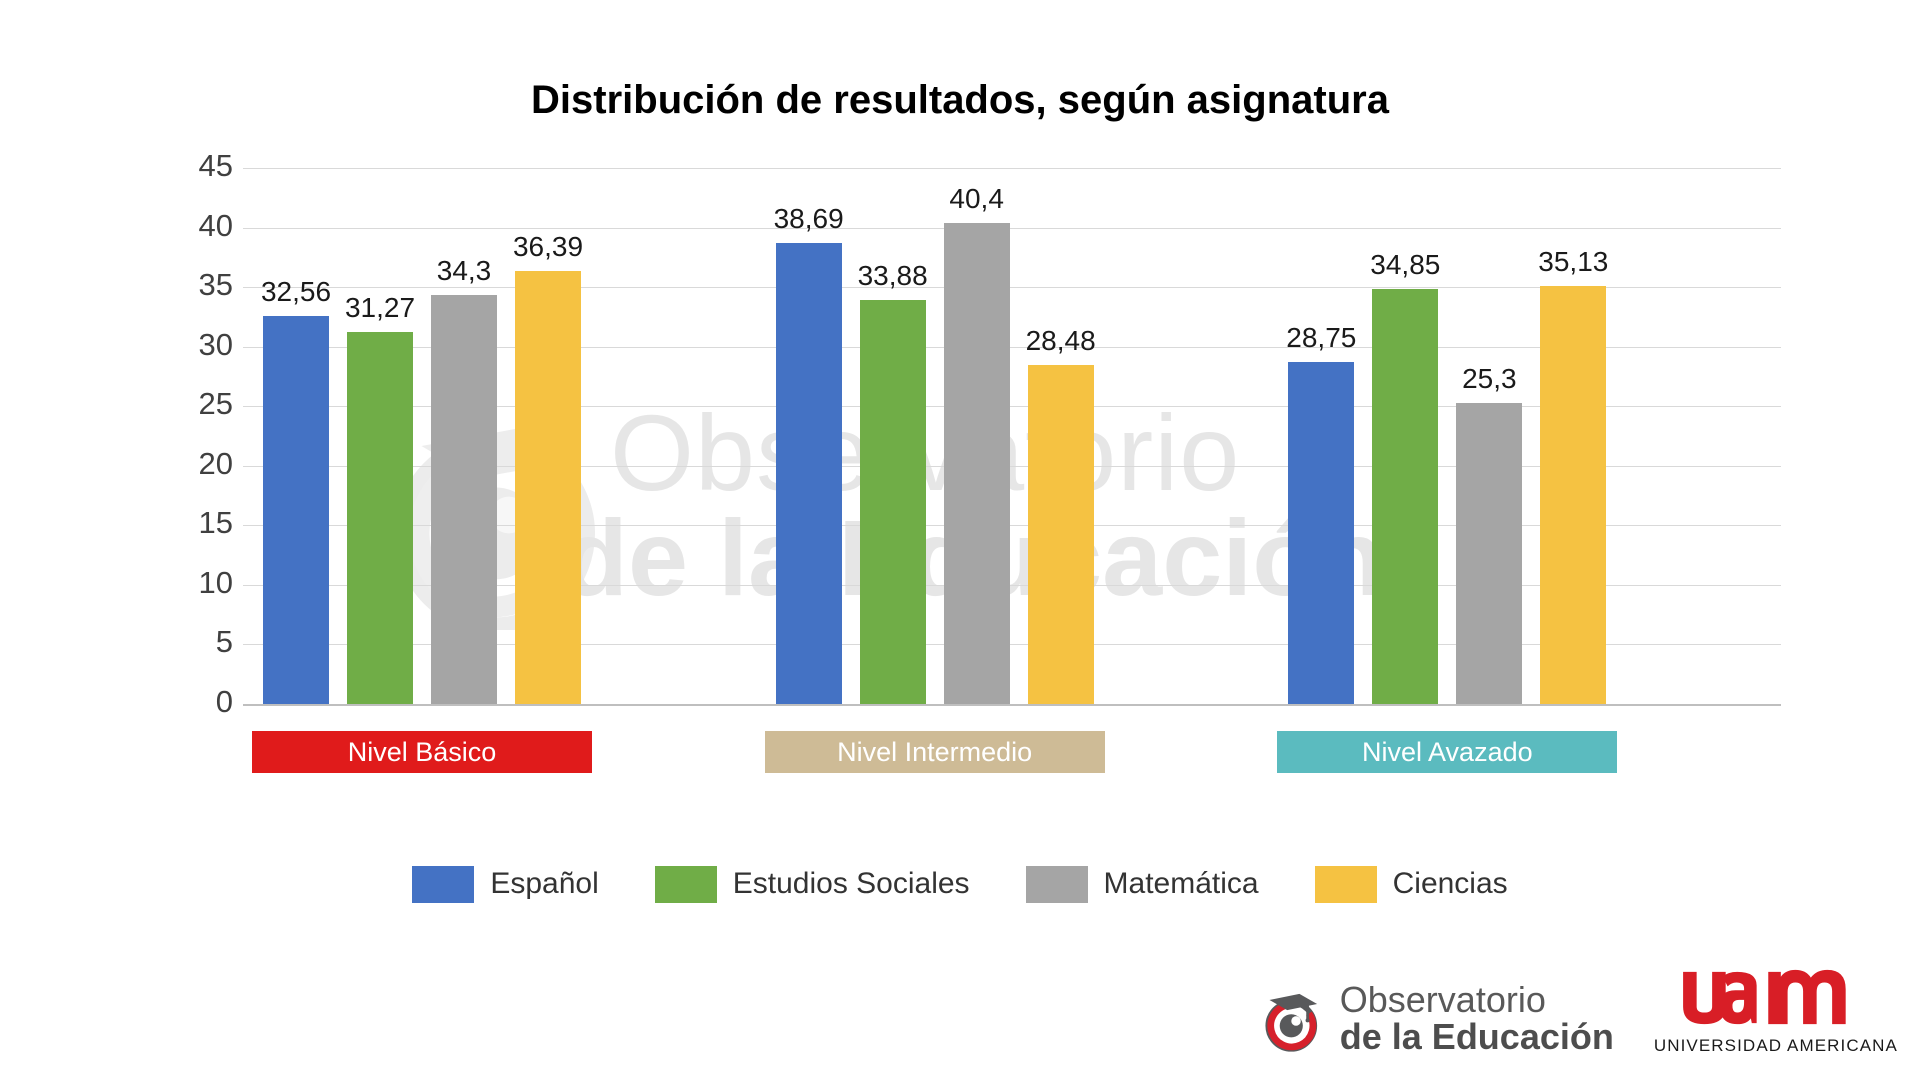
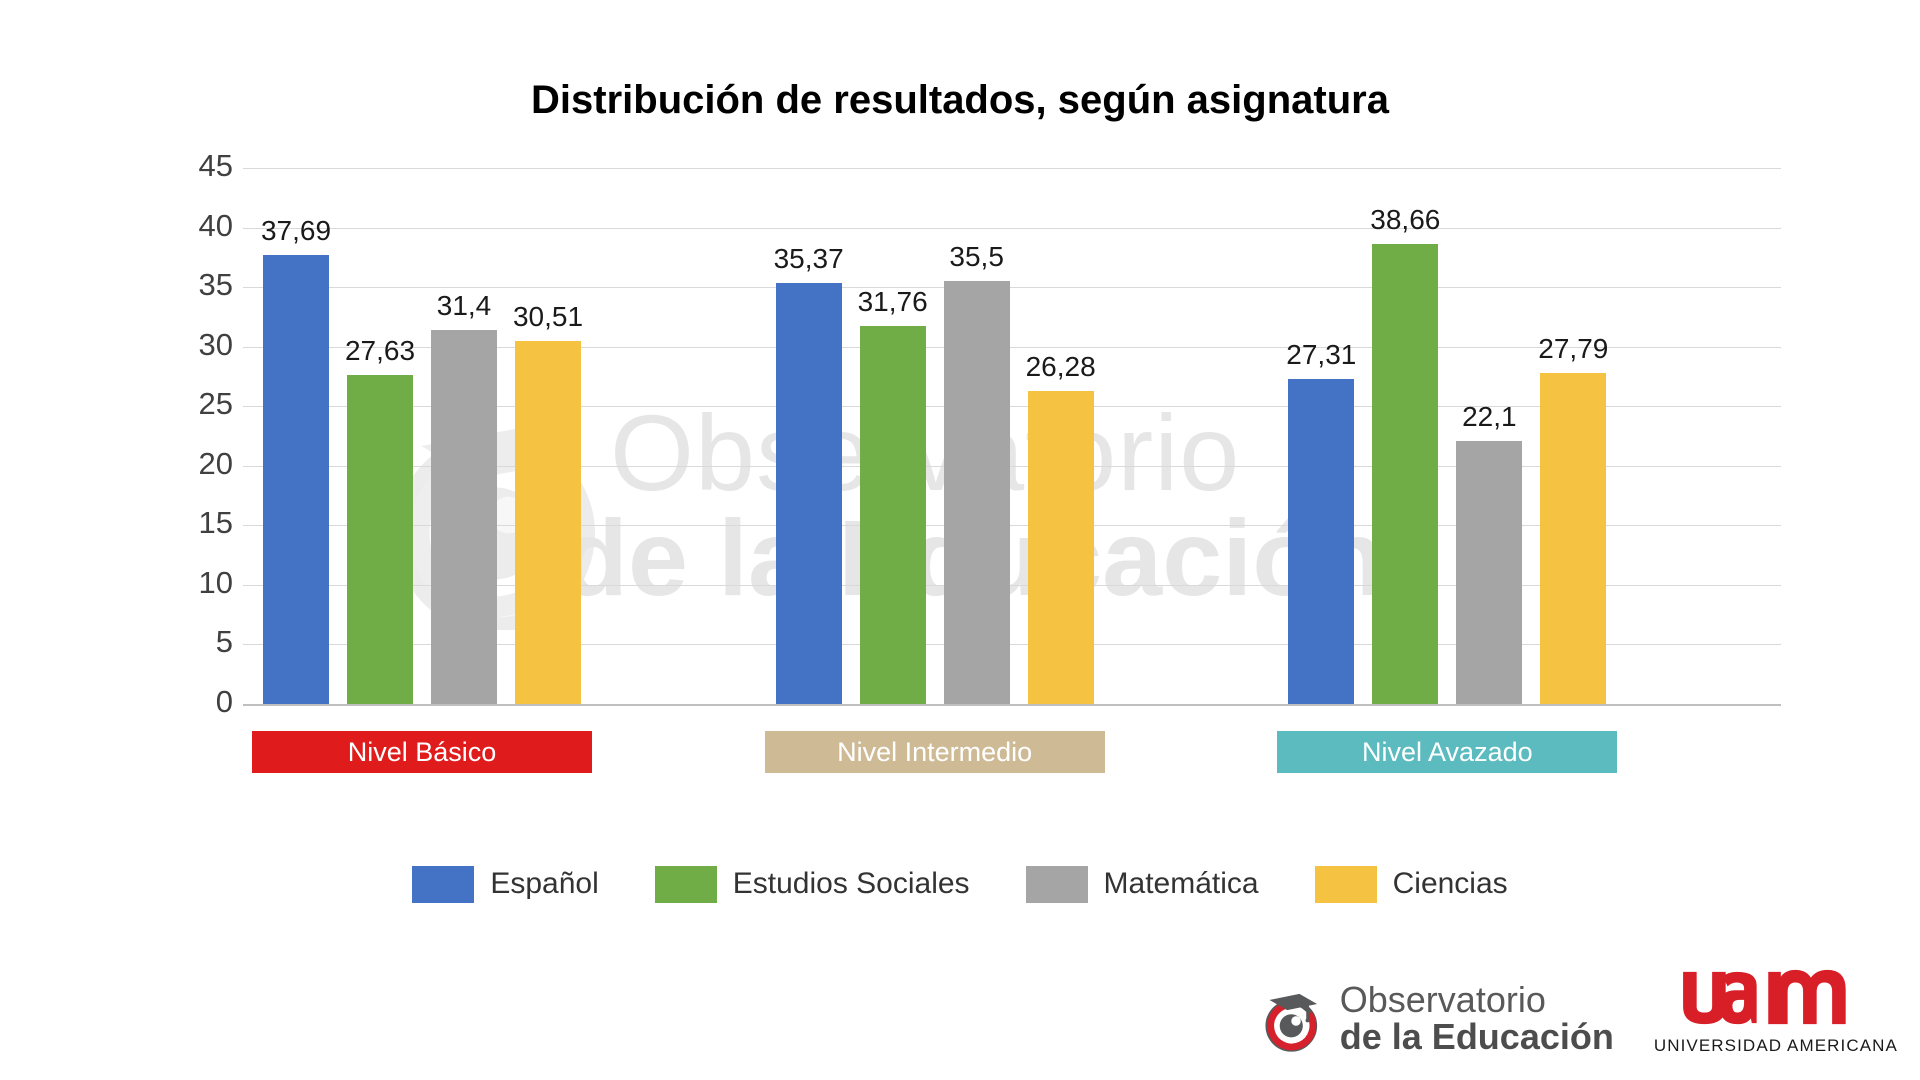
Español/Nivel Básico: 32,56 -> 37,69
Estudios Sociales/Nivel Básico: 31,27 -> 27,63
Matemática/Nivel Básico: 34,3 -> 31,4
Ciencias/Nivel Básico: 36,39 -> 30,51
Español/Nivel Intermedio: 38,69 -> 35,37
Estudios Sociales/Nivel Intermedio: 33,88 -> 31,76
Matemática/Nivel Intermedio: 40,4 -> 35,5
Ciencias/Nivel Intermedio: 28,48 -> 26,28
Español/Nivel Avazado: 28,75 -> 27,31
Estudios Sociales/Nivel Avazado: 34,85 -> 38,66
Matemática/Nivel Avazado: 25,3 -> 22,1
Ciencias/Nivel Avazado: 35,13 -> 27,79
